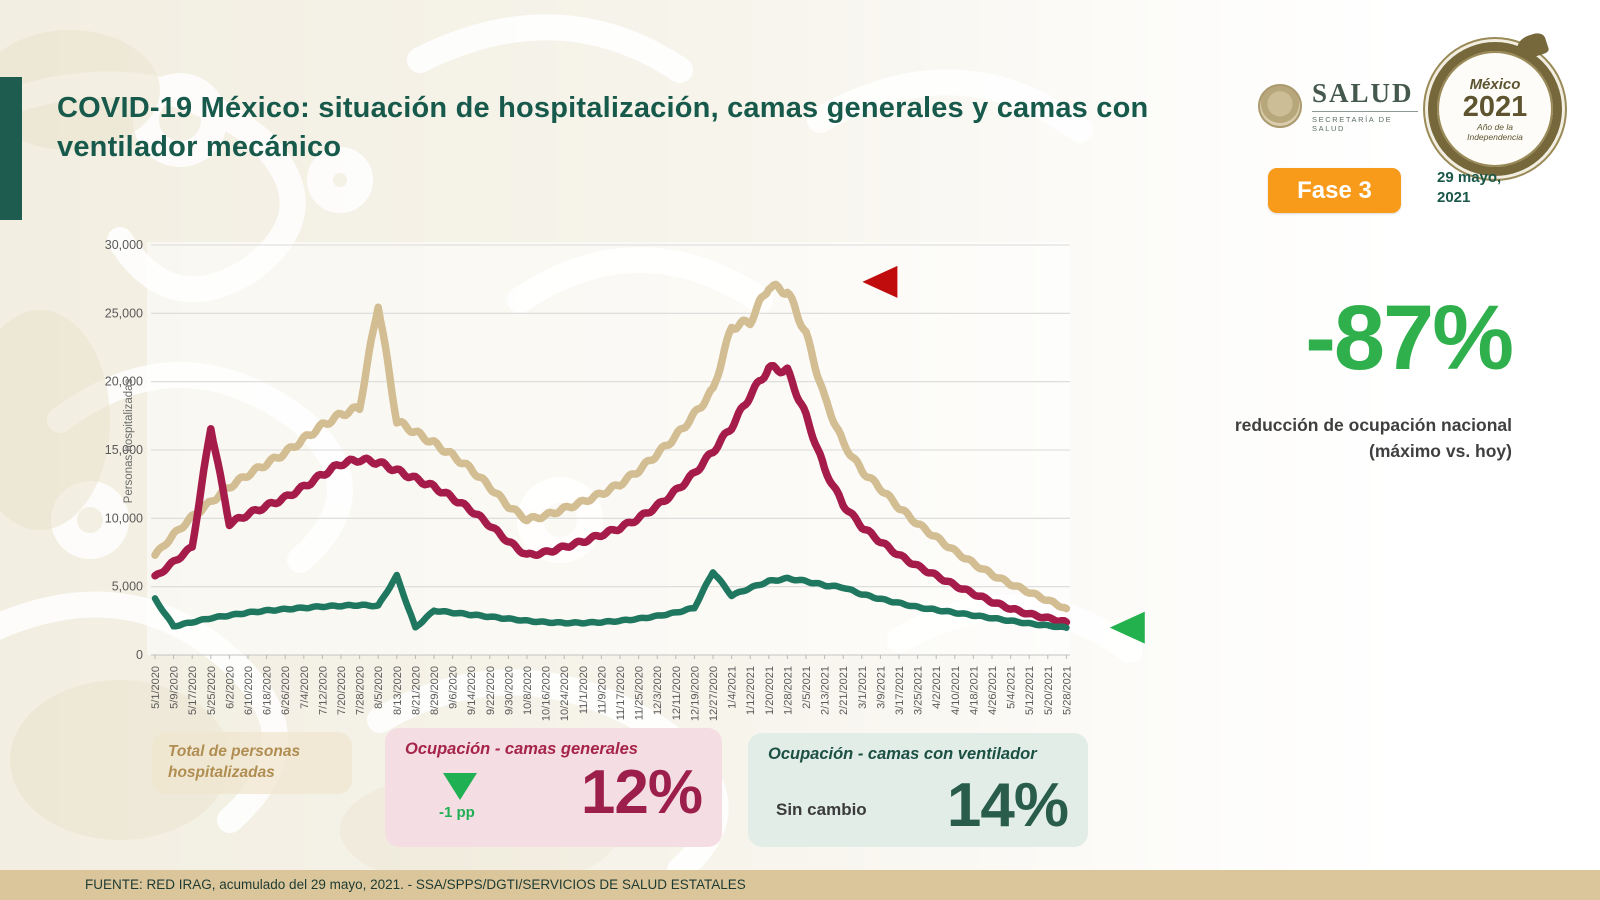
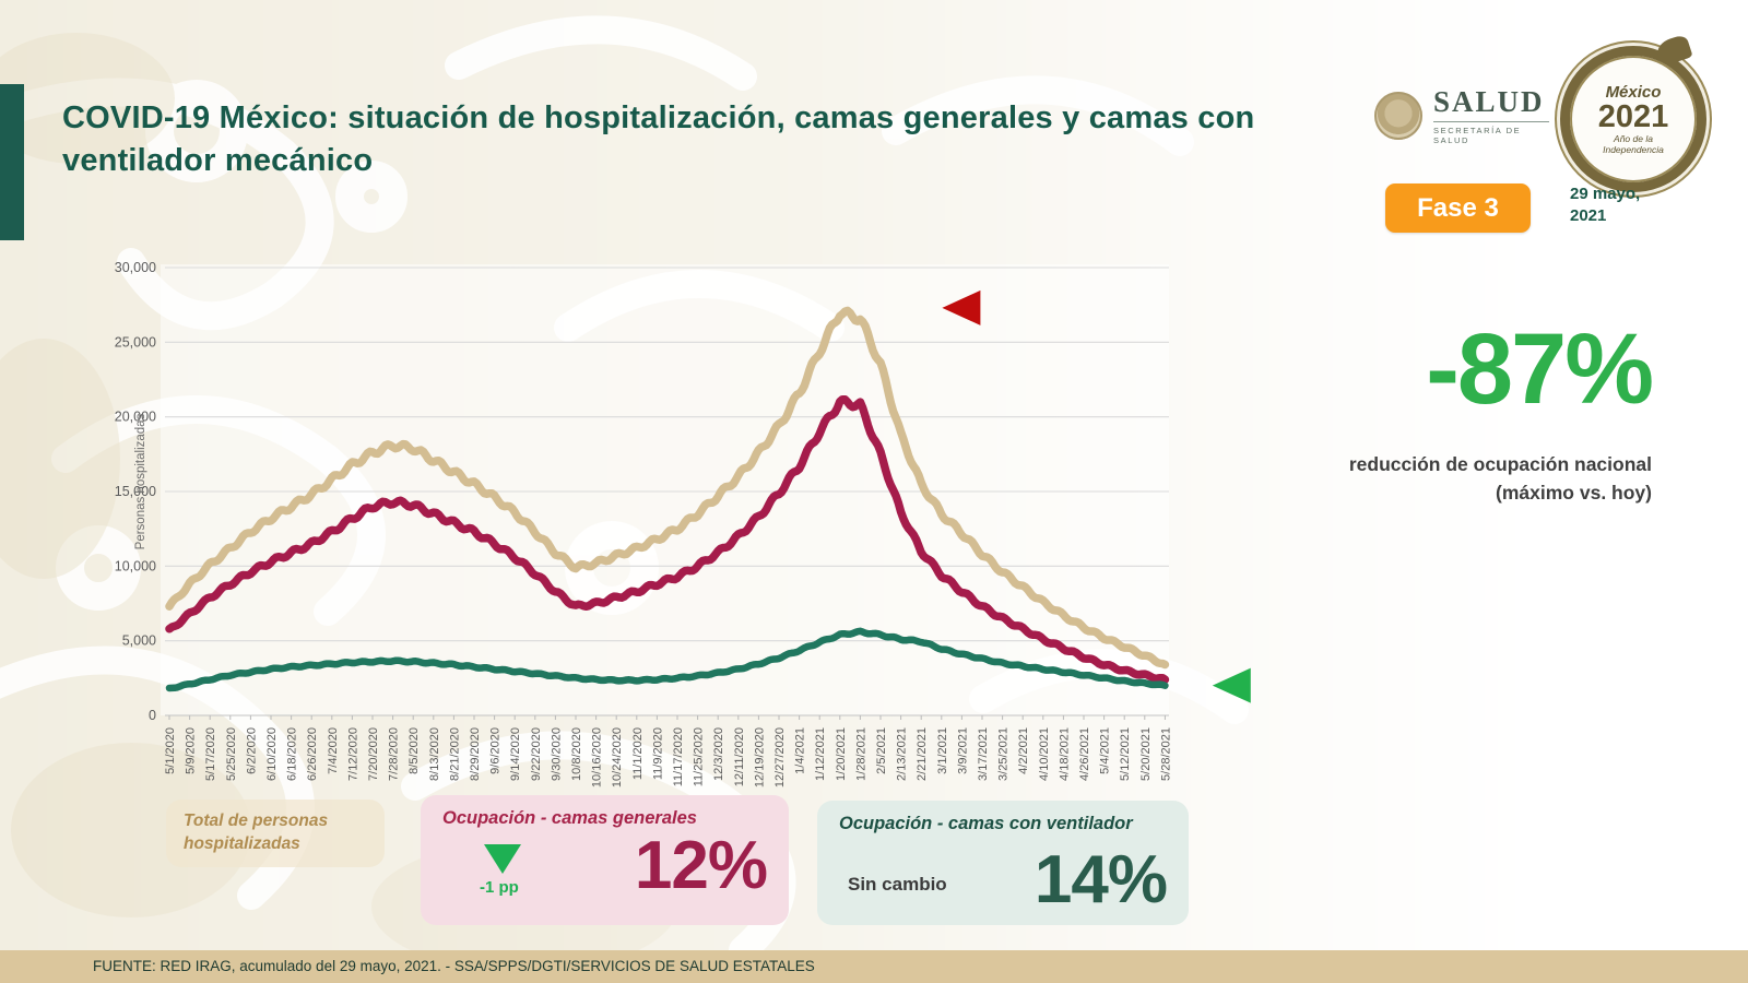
Ocupación - camas con ventilador/5/1/2020: 4100 -> 1800
Ocupación - camas generales/5/25/2020: 16700 -> 8800
Total de personas hospitalizadas/8/5/2020: 25700 -> 17900
Ocupación - camas con ventilador/8/13/2020: 5800 -> 3500
Ocupación - camas con ventilador/8/21/2020: 2000 -> 3400
Ocupación - camas con ventilador/12/27/2020: 6100 -> 3800
Total de personas hospitalizadas/1/4/2021: 24000 -> 21600
